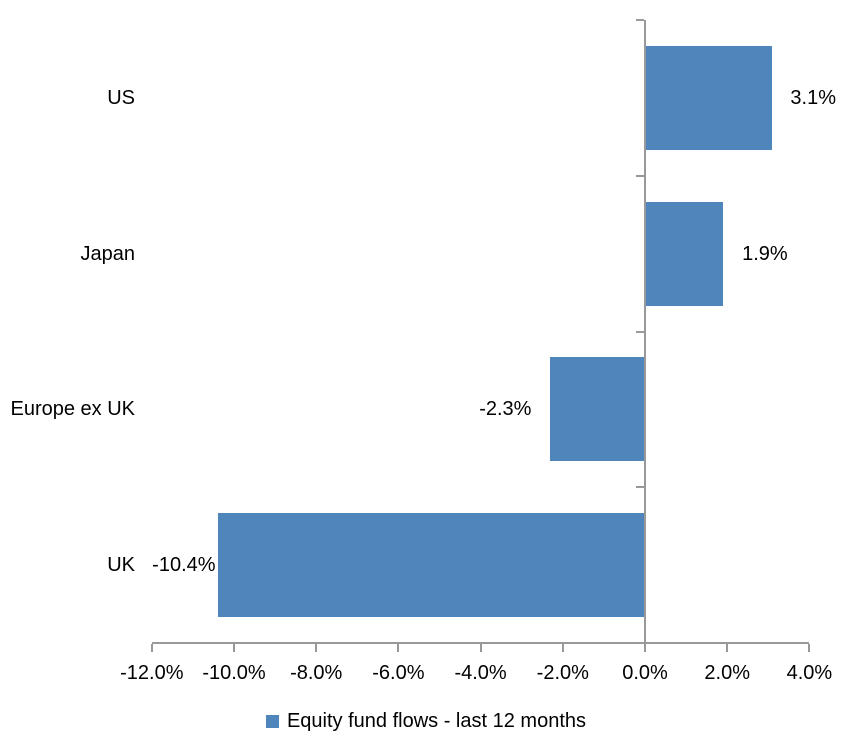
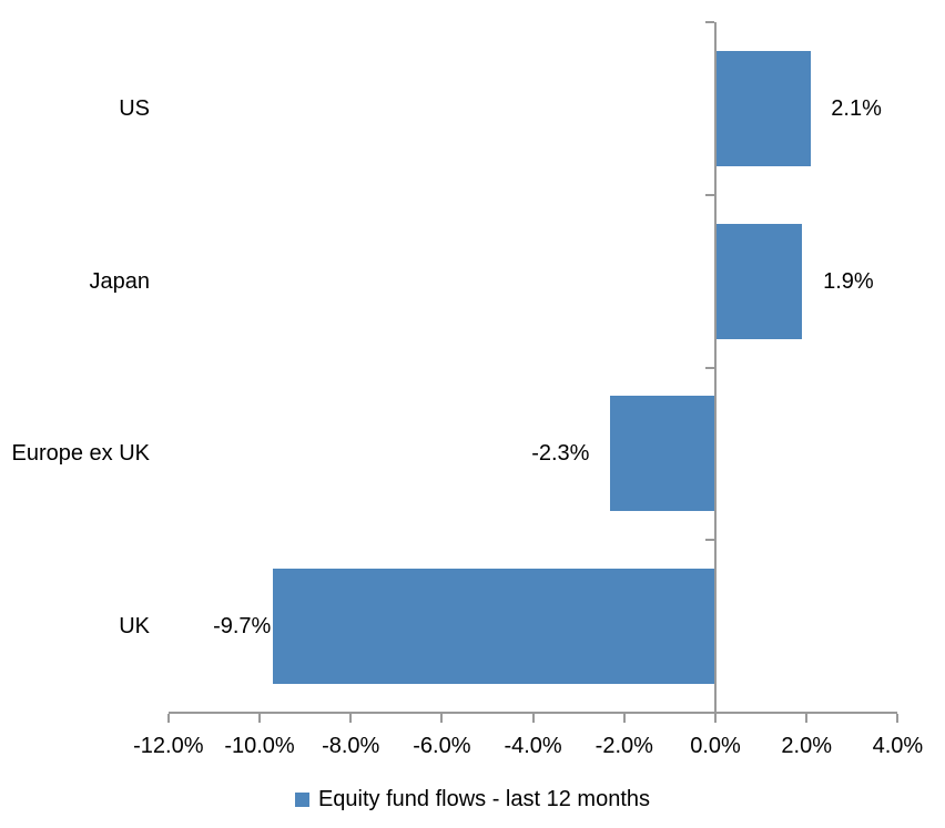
US: 3.1% -> 2.1%
UK: -10.4% -> -9.7%
